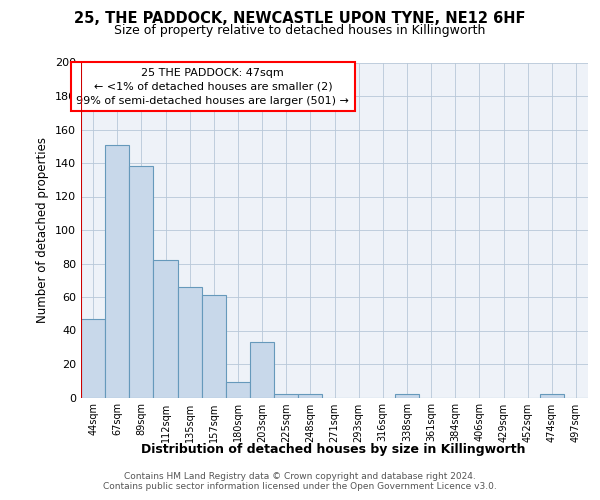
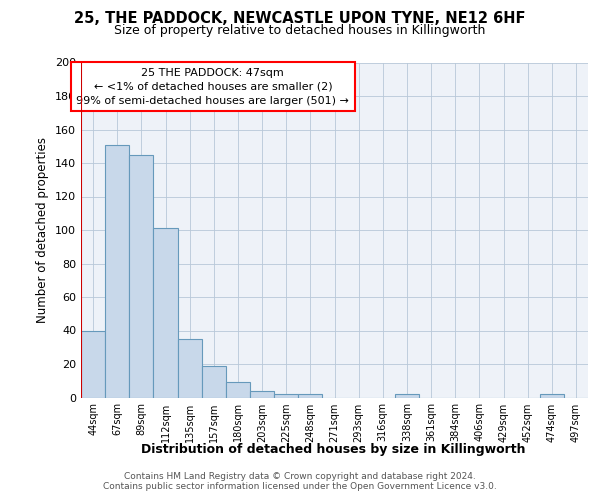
44sqm: 47 -> 40
89sqm: 138 -> 145
112sqm: 82 -> 101
135sqm: 66 -> 35
157sqm: 61 -> 19
203sqm: 33 -> 4
